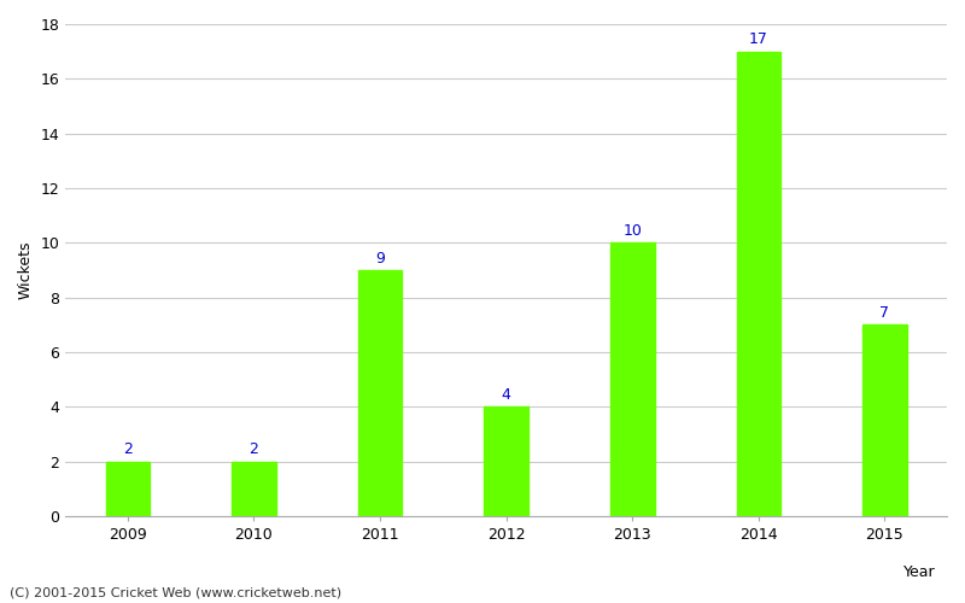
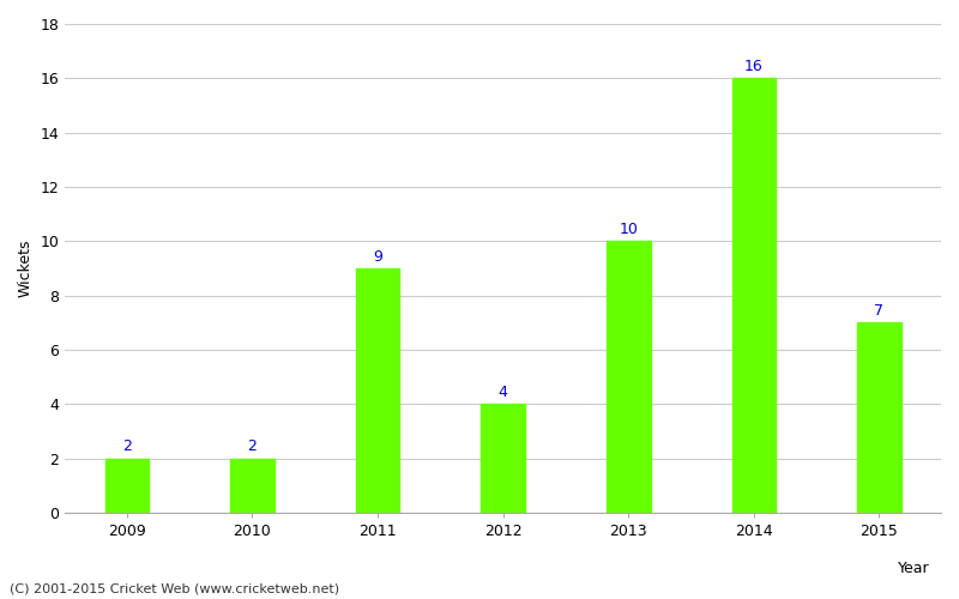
2014: 17 -> 16
